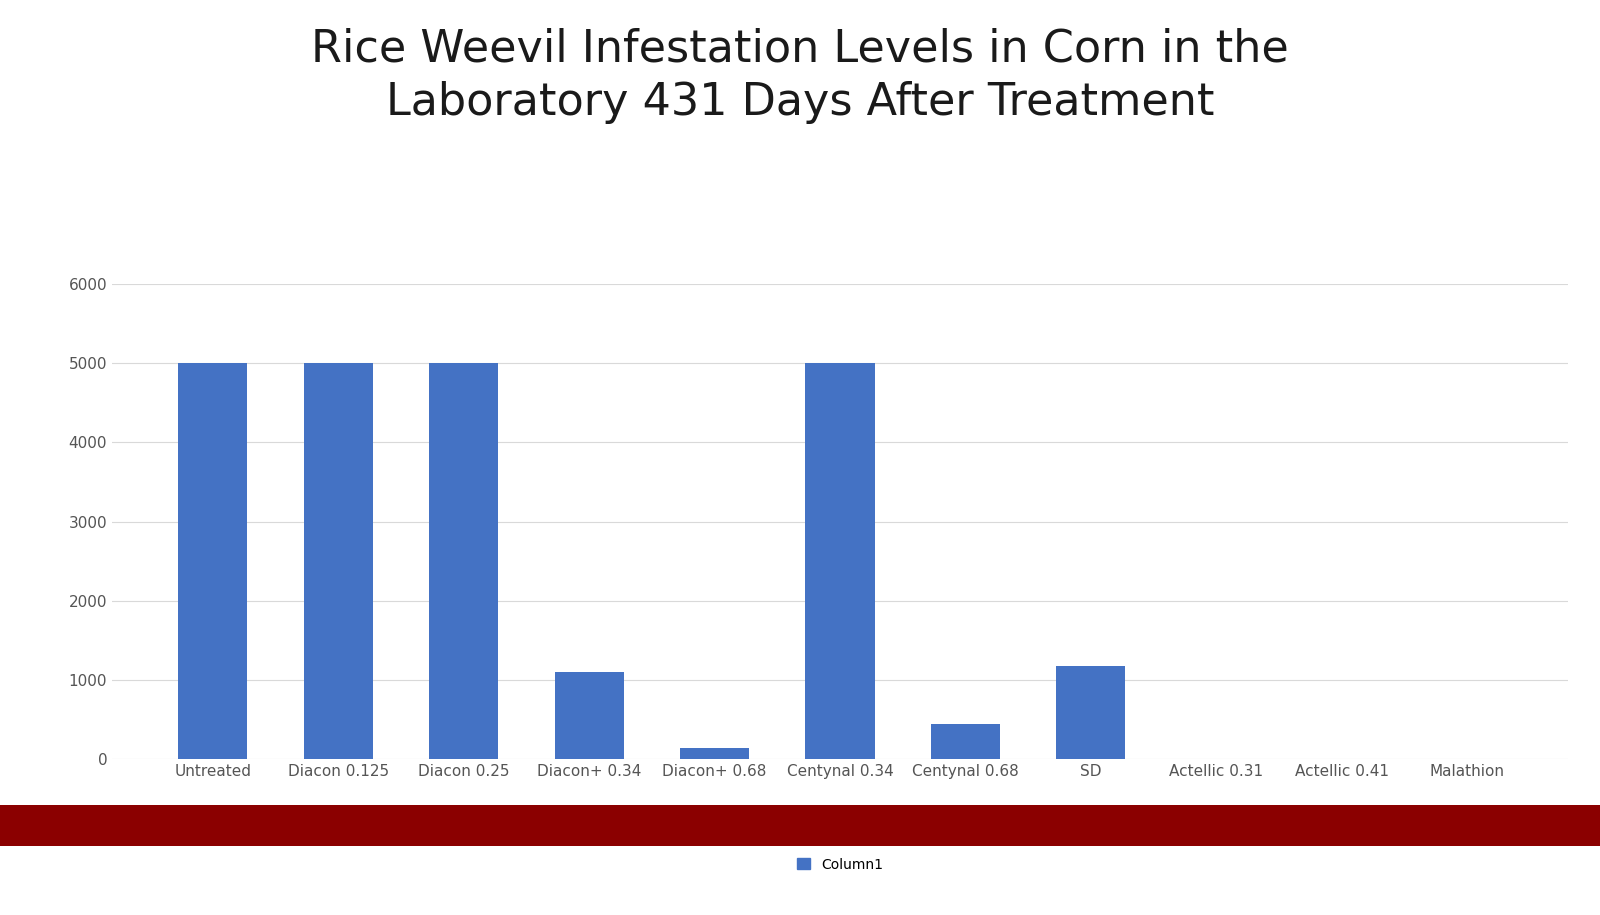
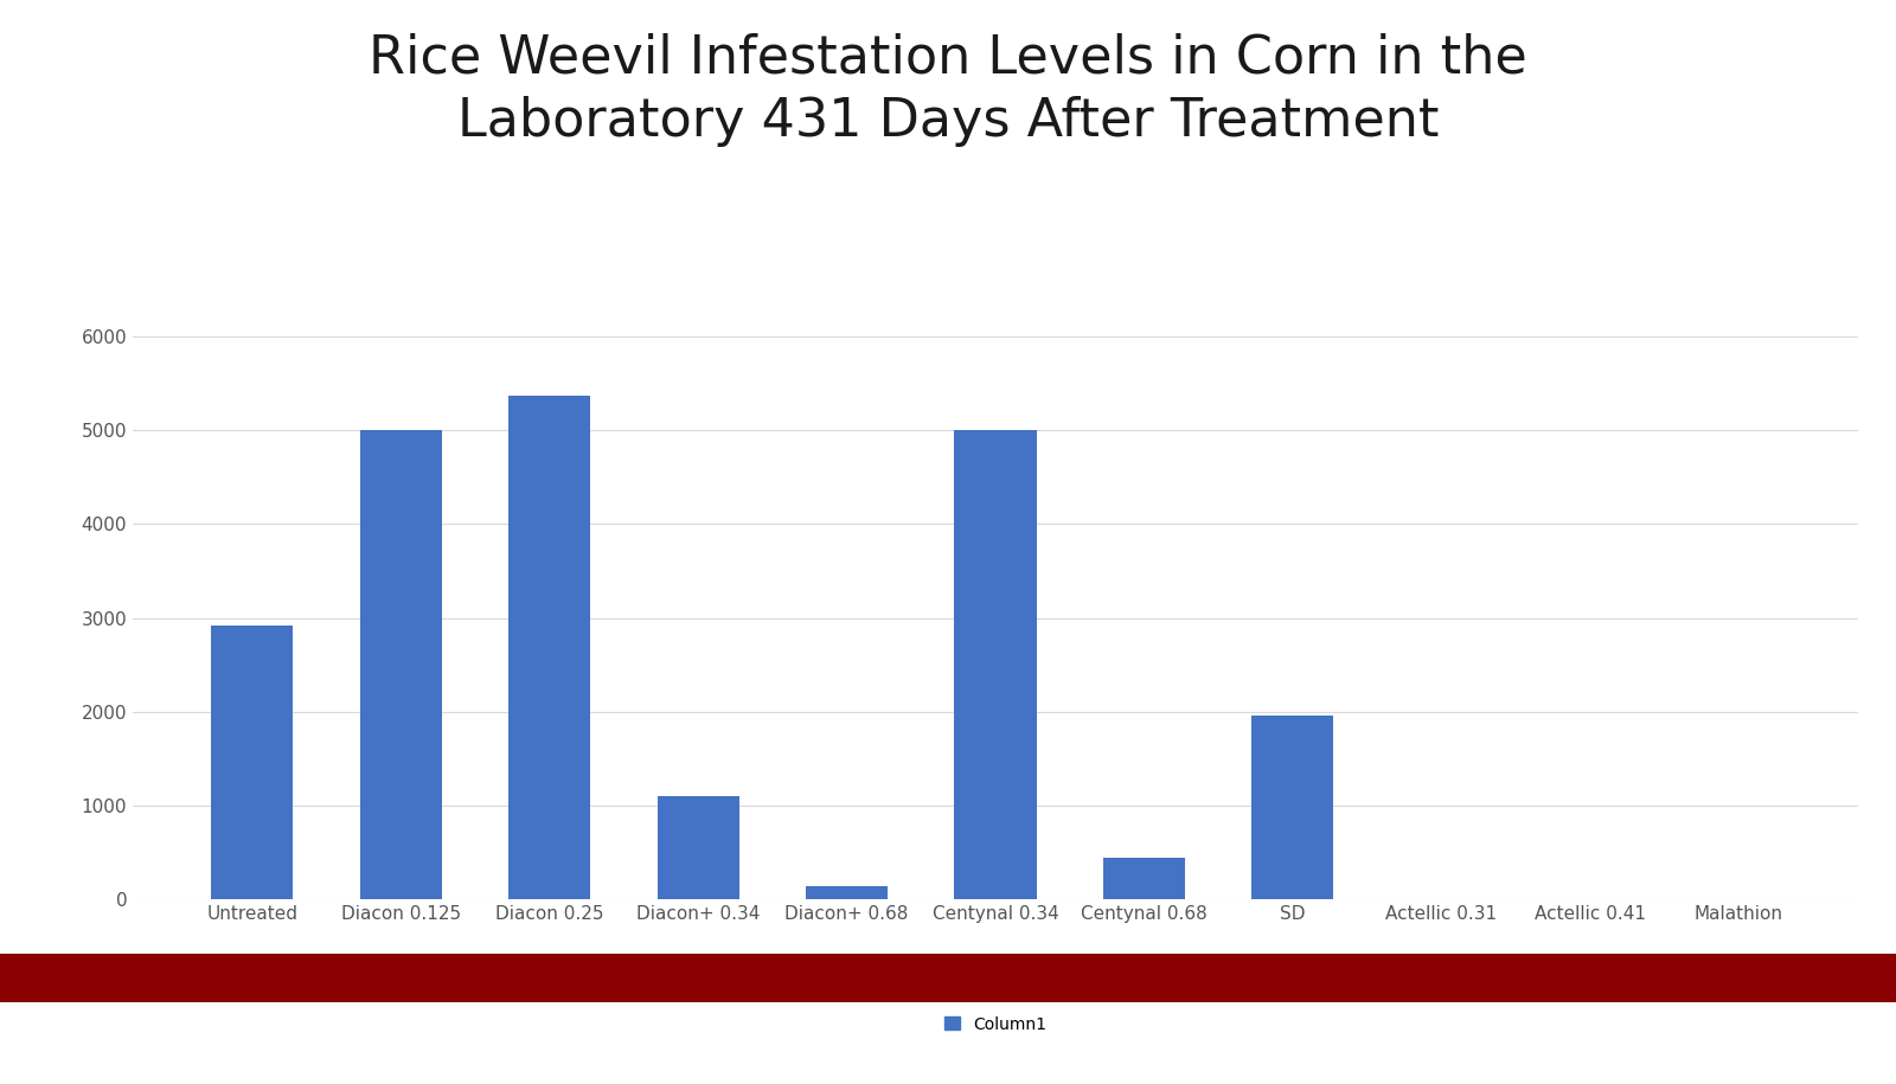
Untreated: 5000 -> 2920
Diacon 0.25: 5000 -> 5360
SD: 1180 -> 1960
